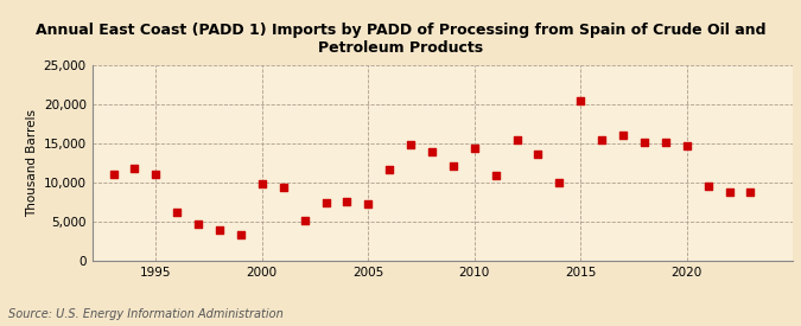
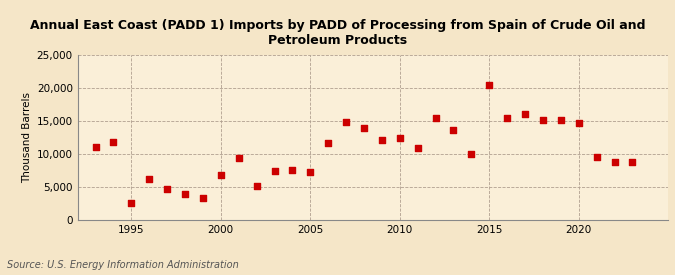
1995: 11,000 -> 2,600
2000: 9,800 -> 6,800
2010: 14,400 -> 12,400
